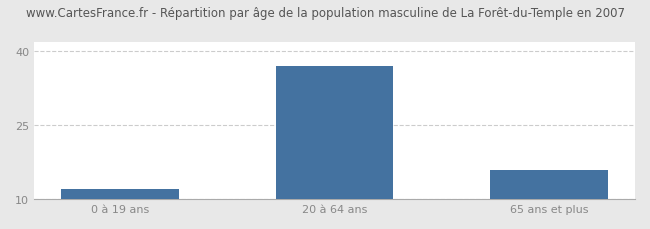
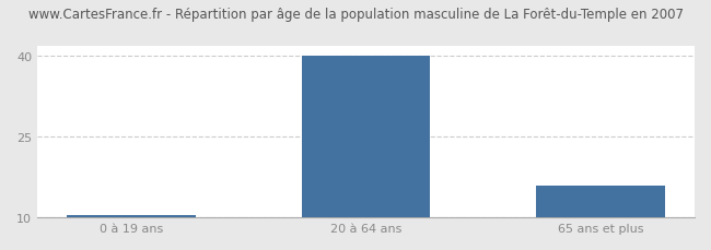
0 à 19 ans: 12.0 -> 10.5
20 à 64 ans: 37.0 -> 40.0
